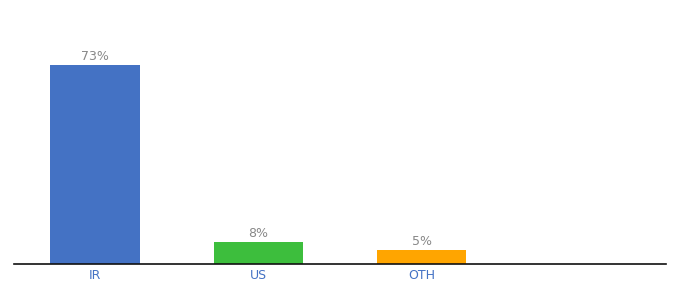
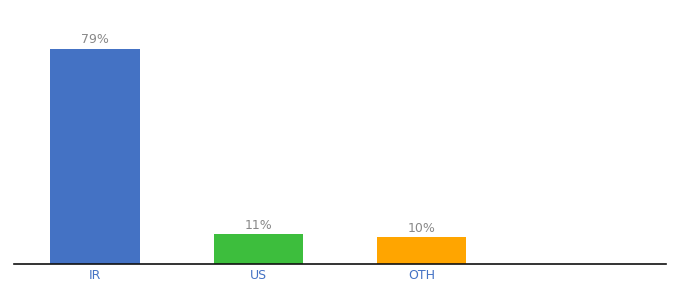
IR: 73% -> 79%
US: 8% -> 11%
OTH: 5% -> 10%
